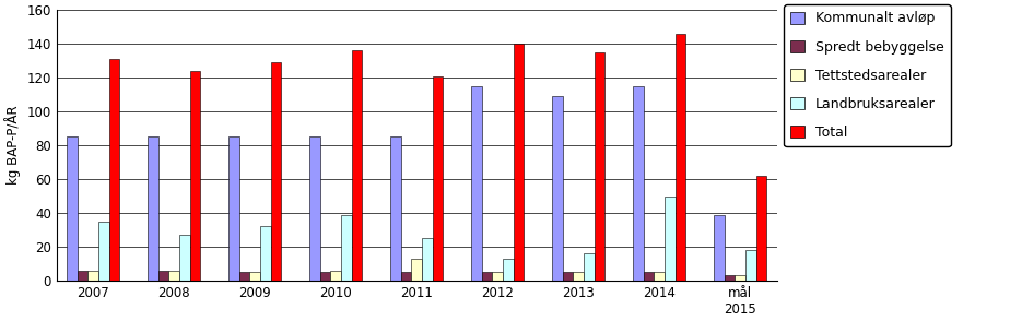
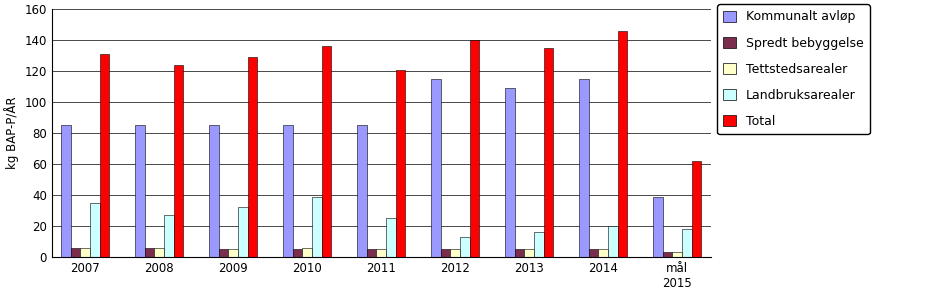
Tettstedsarealer/2011: 13 -> 5
Landbruksarealer/2014: 50 -> 20
